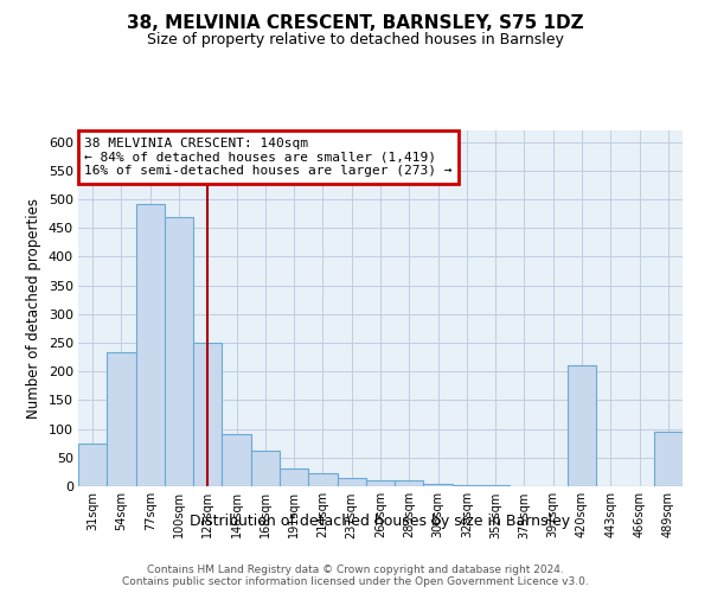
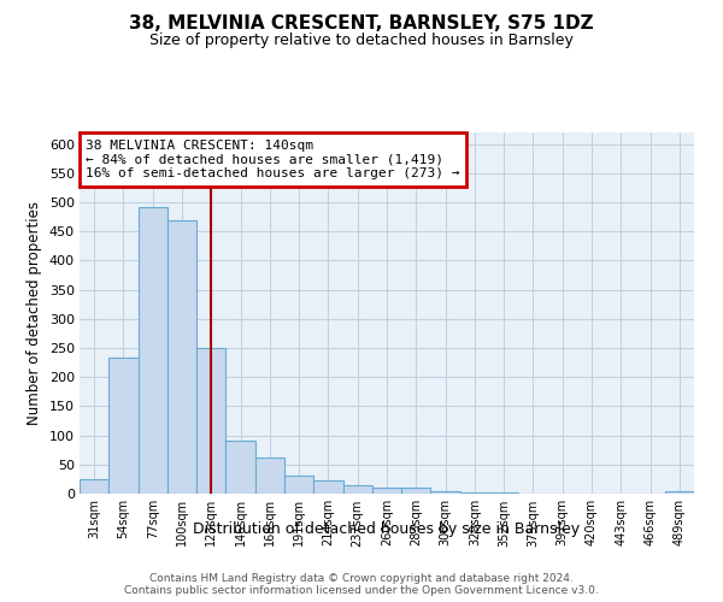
31sqm: 75 -> 25
420sqm: 210 -> 1
489sqm: 95 -> 5
